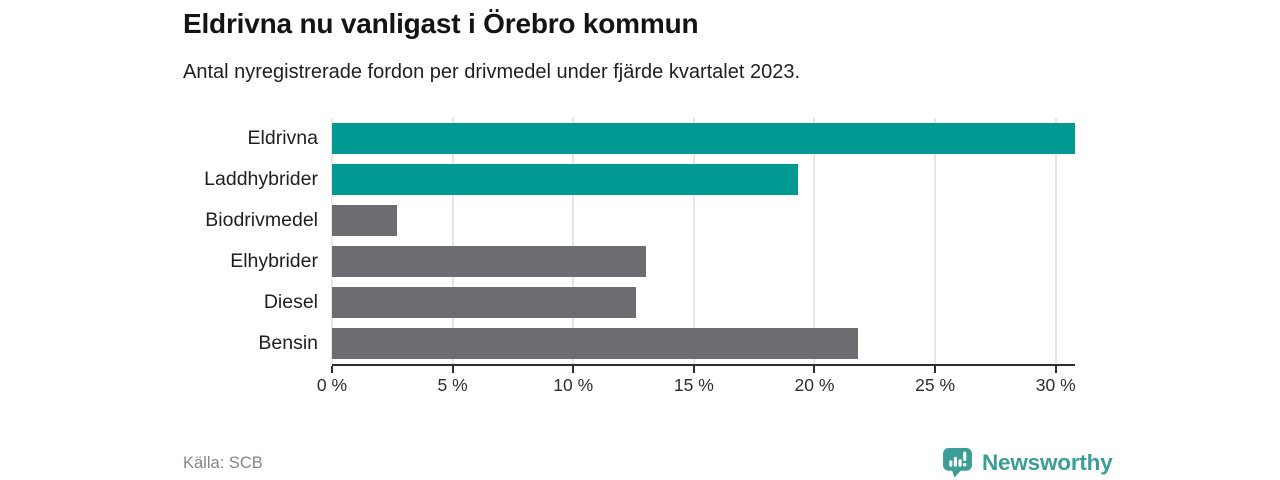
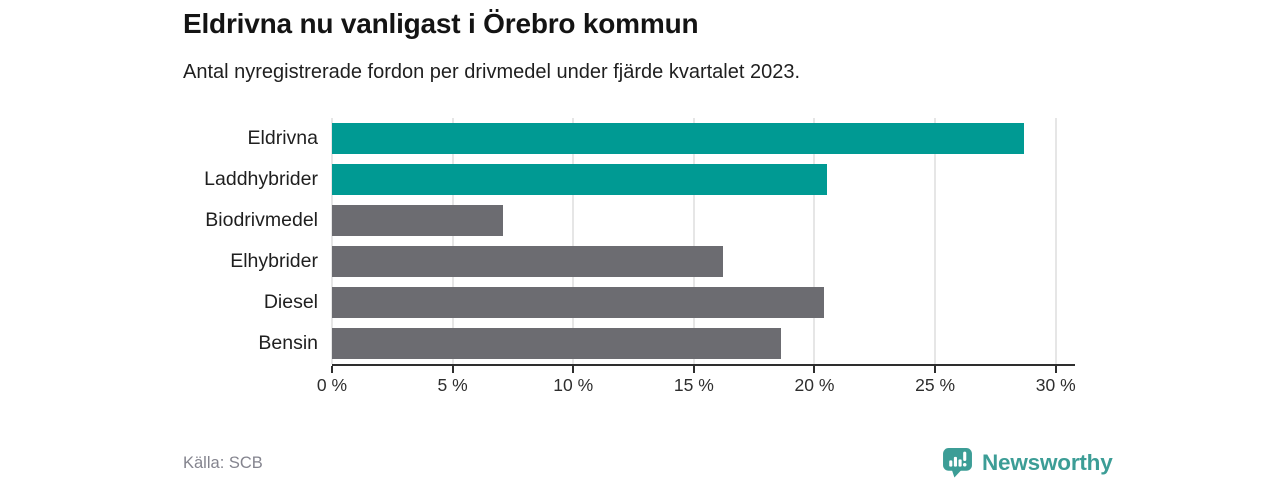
Eldrivna: 30.8% -> 28.7%
Laddhybrider: 19.3% -> 20.5%
Biodrivmedel: 2.7% -> 7.1%
Elhybrider: 13.0% -> 16.2%
Diesel: 12.6% -> 20.4%
Bensin: 21.8% -> 18.6%
